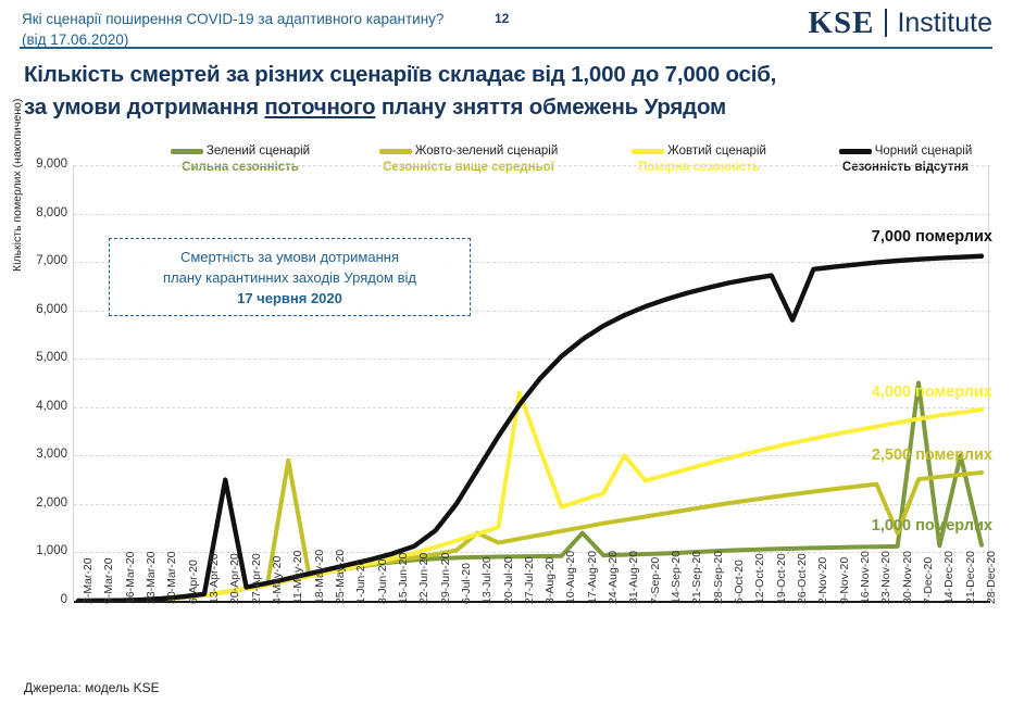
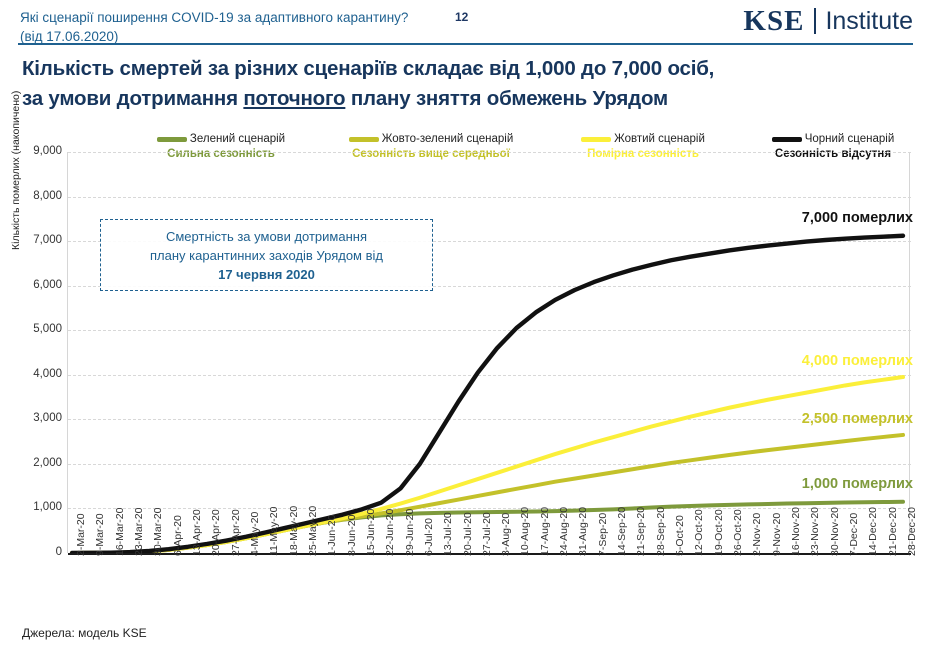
Чорний сценарій/20-Apr-20: 2500 -> 200
Жовто-зелений сценарій/11-May-20: 2900 -> 400
Жовто-зелений сценарій/13-Jul-20: 1400 -> 1100
Жовтий сценарій/27-Jul-20: 4300 -> 1700
Жовтий сценарій/3-Aug-20: 3100 -> 1800
Зелений сценарій/17-Aug-20: 1400 -> 900
Жовтий сценарій/31-Aug-20: 3000 -> 2400
Чорний сценарій/26-Oct-20: 5800 -> 6800
Жовто-зелений сценарій/30-Nov-20: 1400 -> 2500
Зелений сценарій/7-Dec-20: 4500 -> 1100
Зелений сценарій/21-Dec-20: 3000 -> 1100
